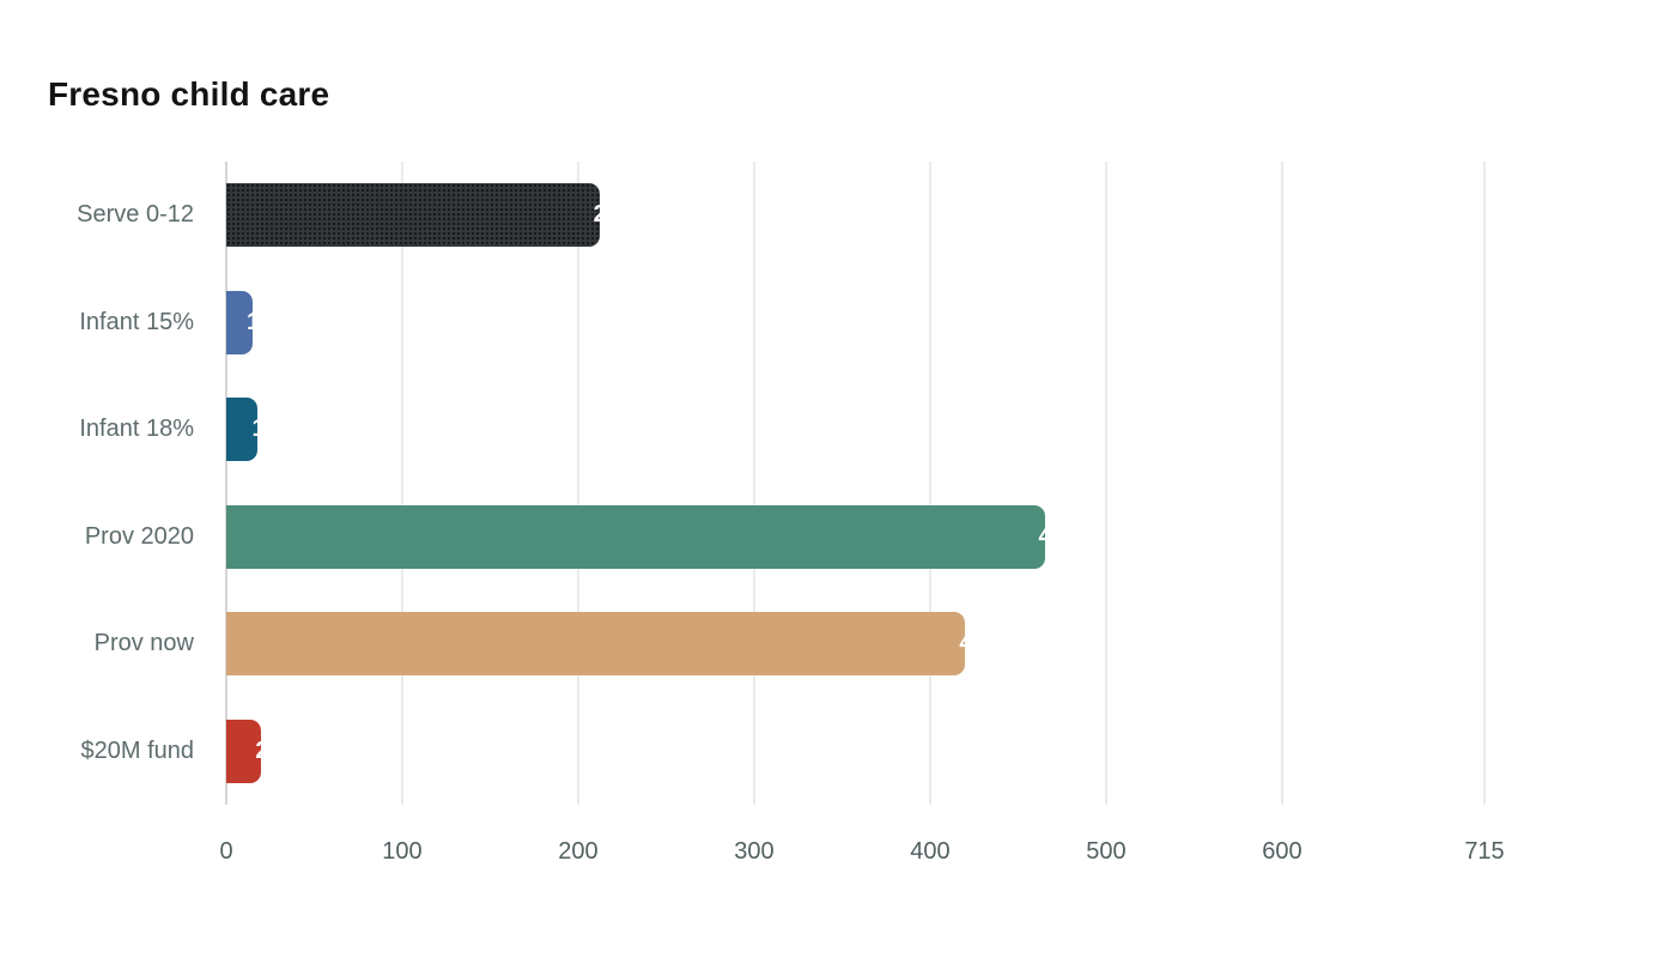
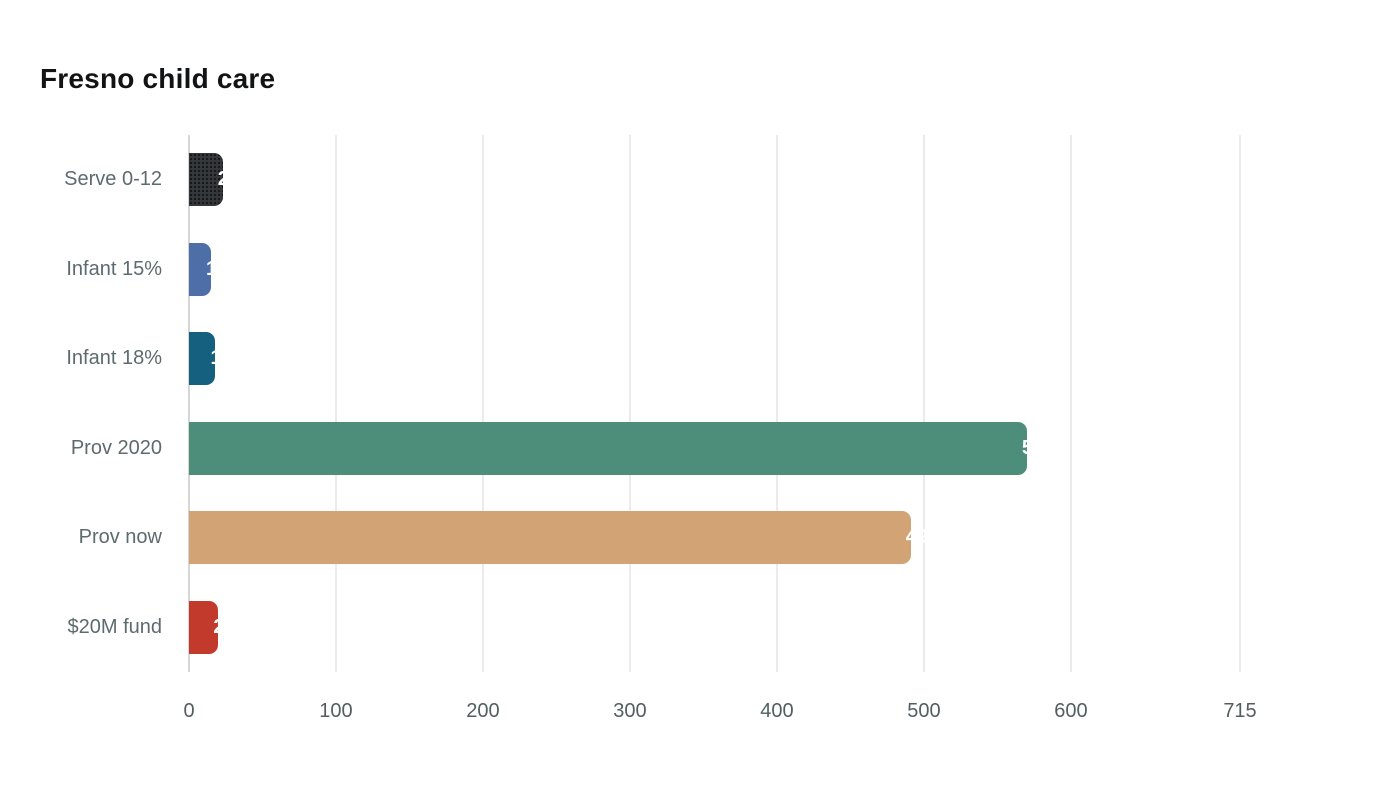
Serve 0-12: 212 -> 23
Prov 2020: 465 -> 570
Prov now: 420 -> 491
